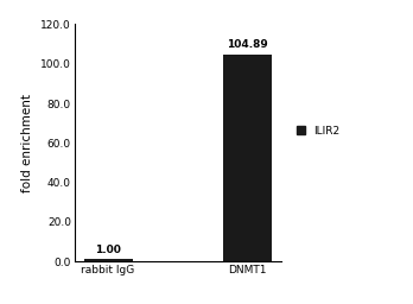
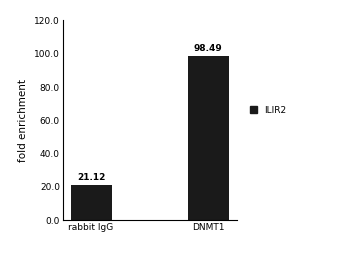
rabbit IgG: 1.00 -> 21.12
DNMT1: 104.89 -> 98.49
